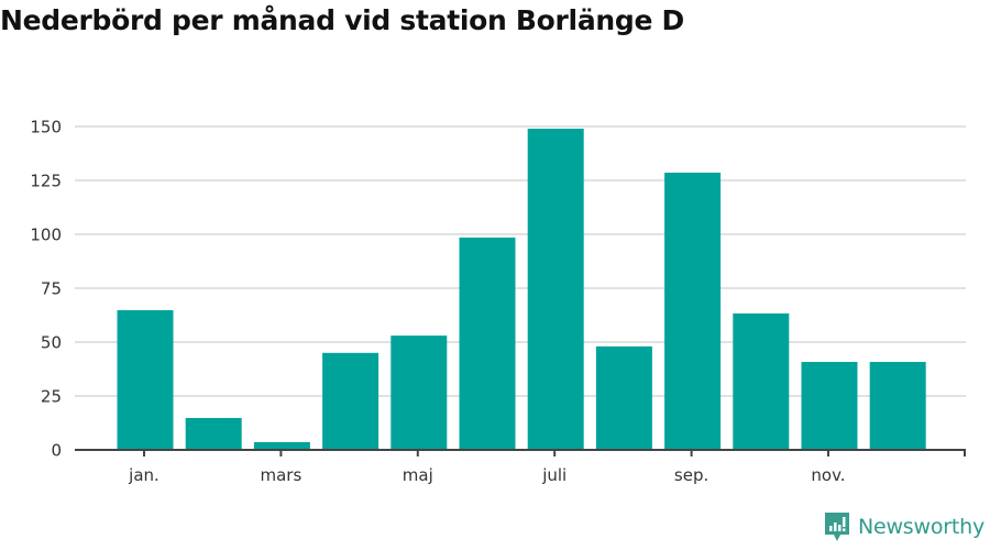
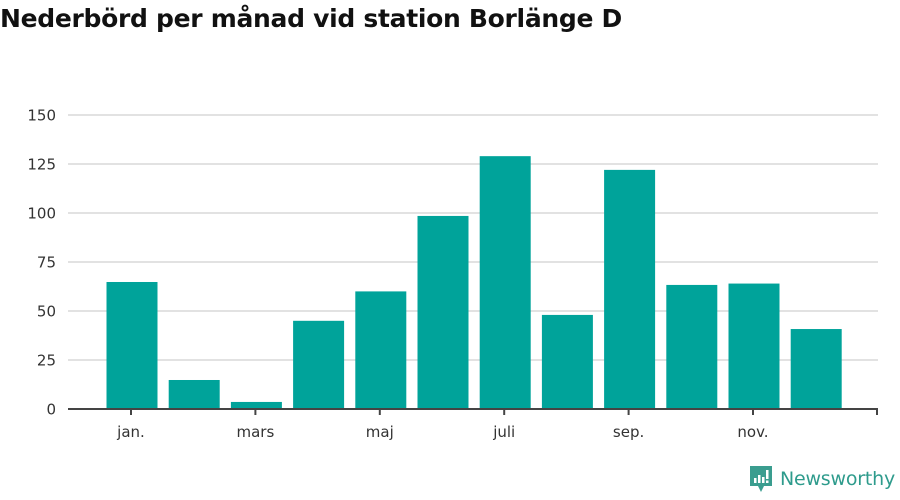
maj: 53 -> 60
juli: 149 -> 129
sep.: 129 -> 122
nov.: 41 -> 64
